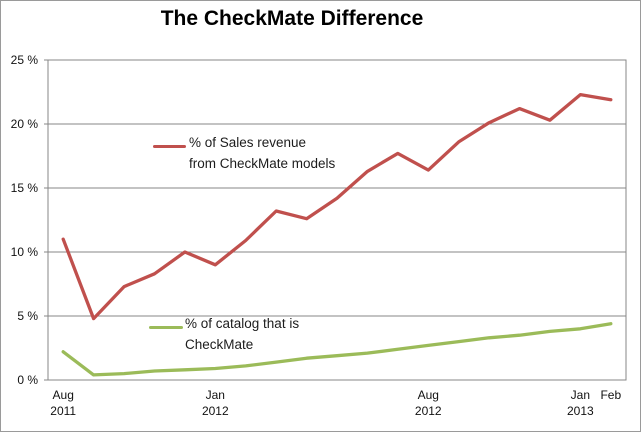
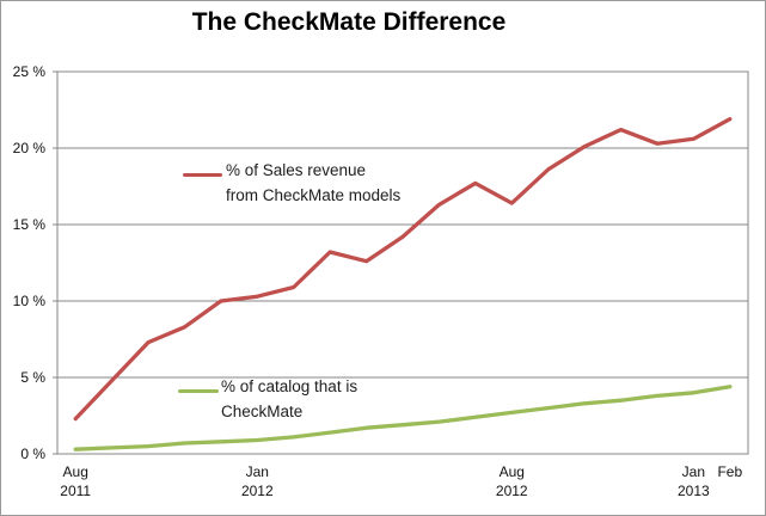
% of Sales revenue from CheckMate models/Aug 2011: 11.0% -> 2.3%
% of catalog that is CheckMate/Aug 2011: 2.2% -> 0.3%
% of Sales revenue from CheckMate models/Jan 2012: 9.0% -> 10.3%
% of Sales revenue from CheckMate models/Jan 2013: 22.3% -> 20.6%
